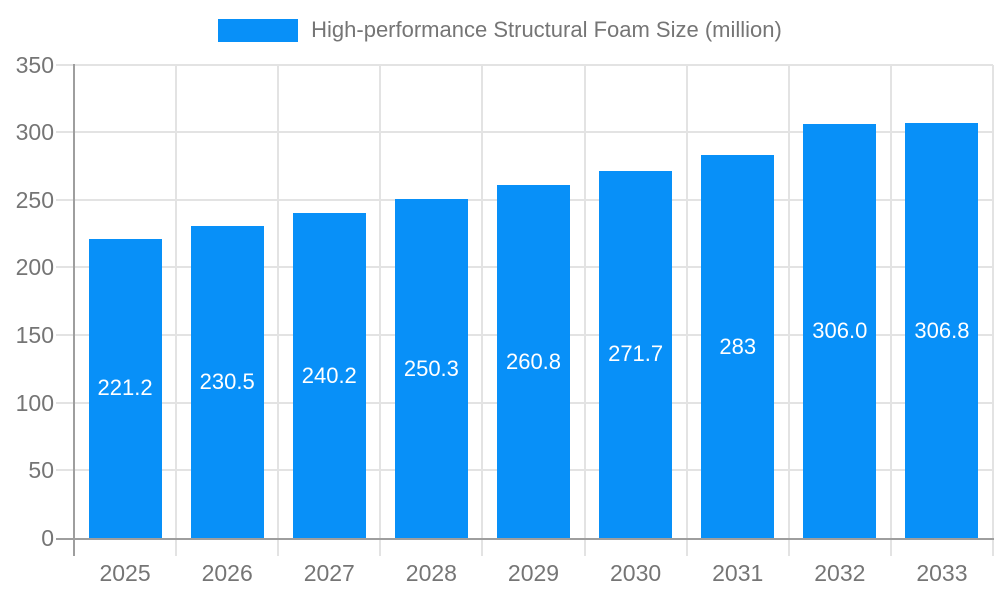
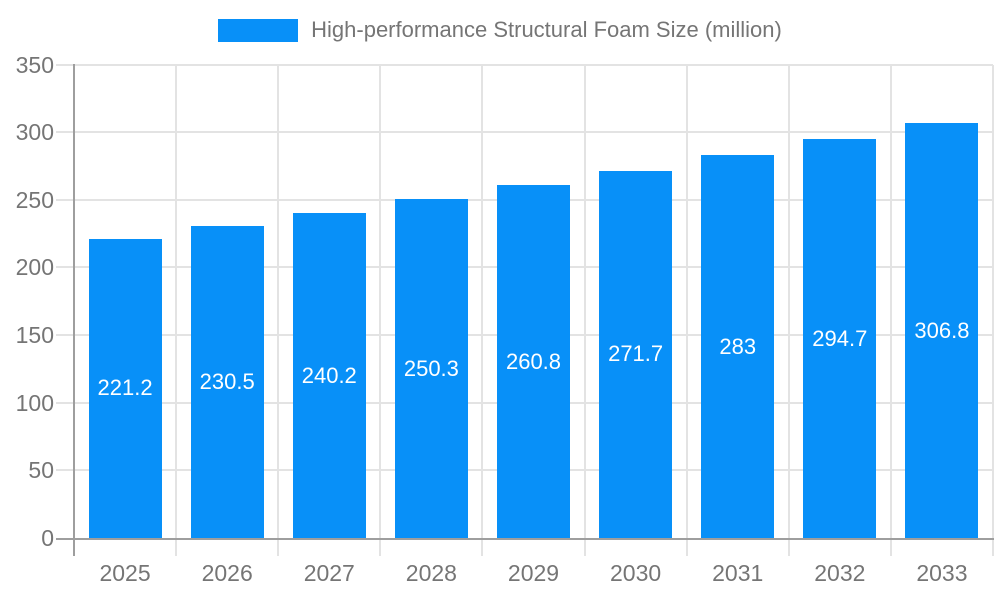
2032: 306.0 -> 294.7
